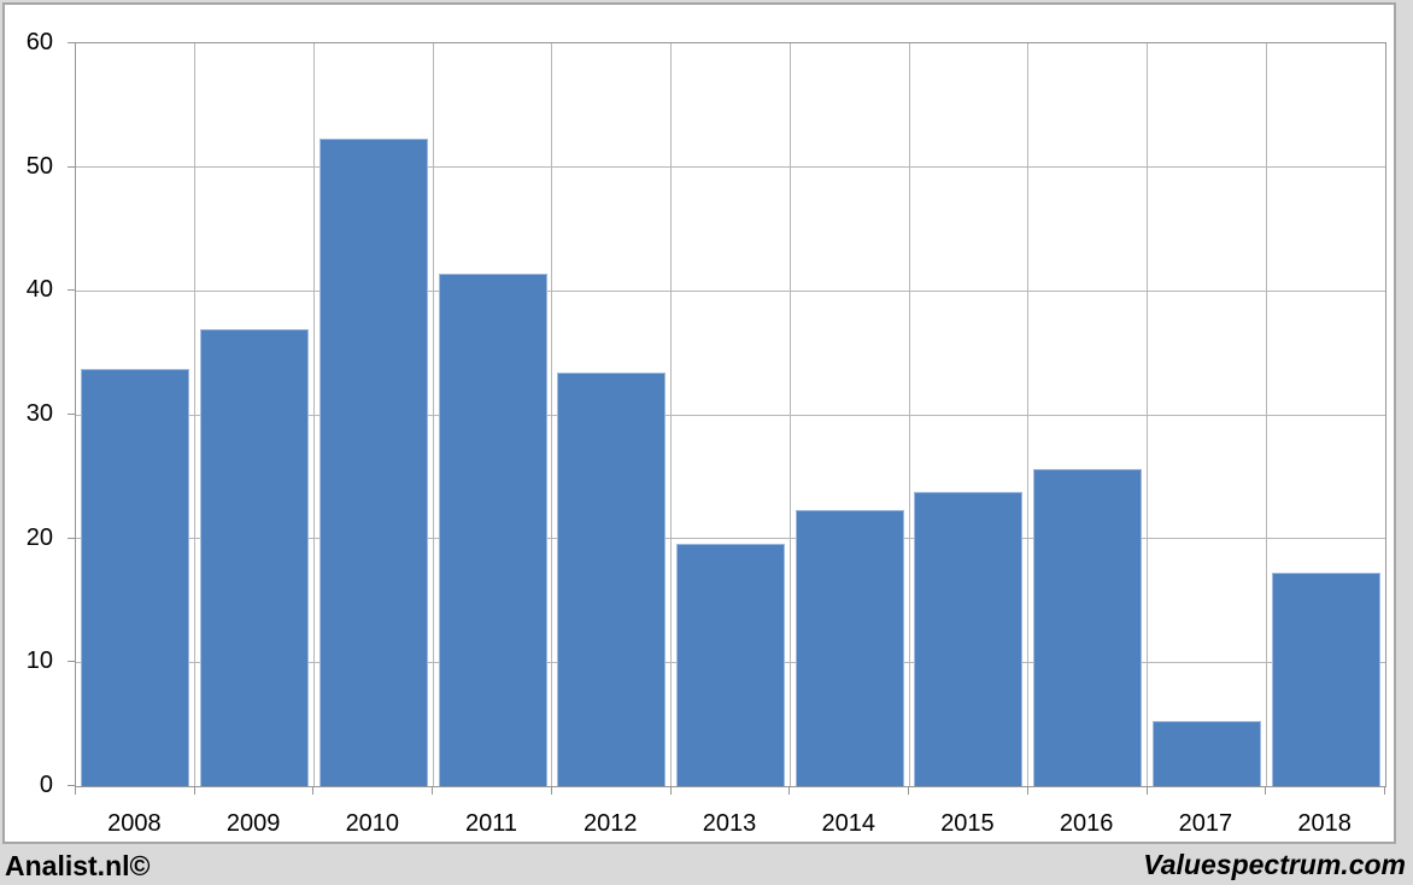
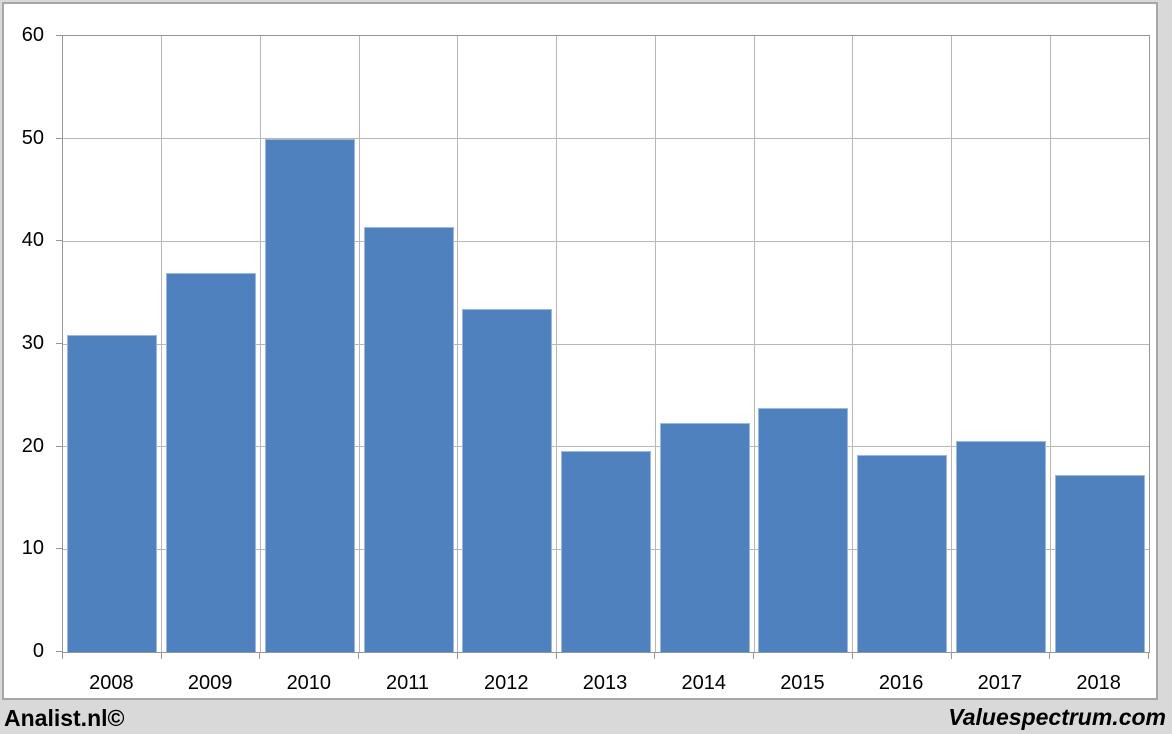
2008: 33.7 -> 30.9
2010: 52.3 -> 50.0
2016: 25.6 -> 19.2
2017: 5.3 -> 20.6
